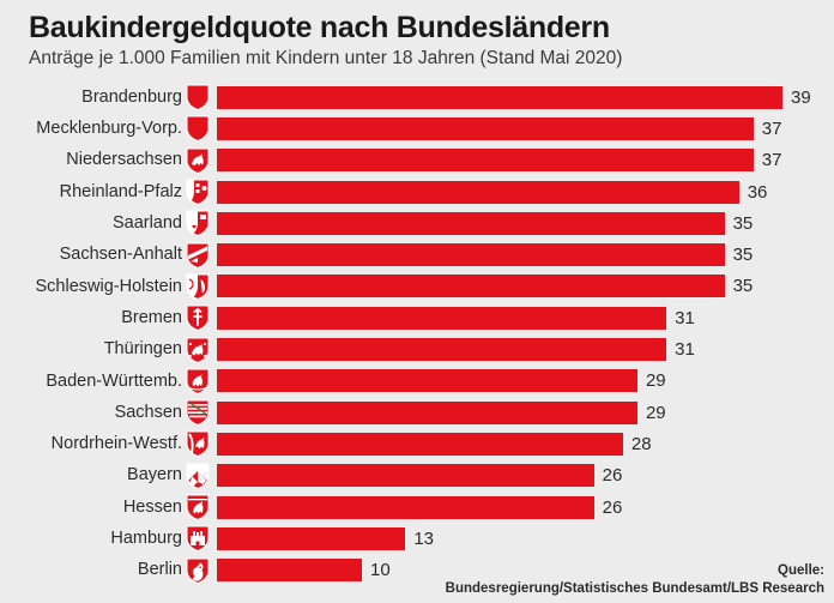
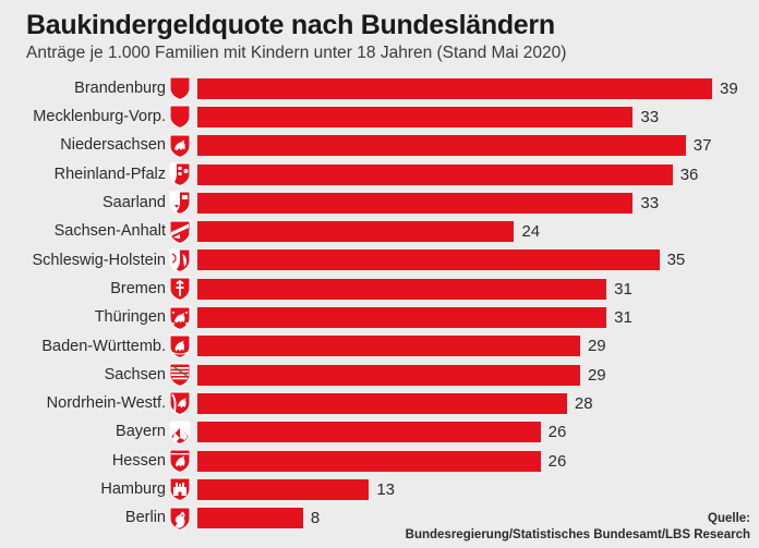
Mecklenburg-Vorp.: 37 -> 33
Saarland: 35 -> 33
Sachsen-Anhalt: 35 -> 24
Berlin: 10 -> 8
